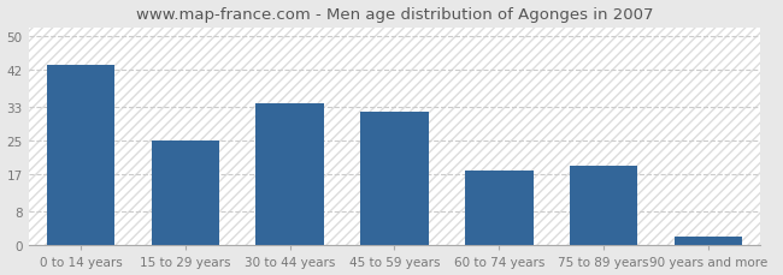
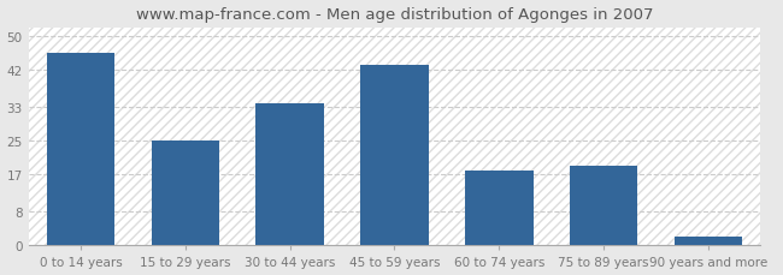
0 to 14 years: 43 -> 46
45 to 59 years: 32 -> 43
